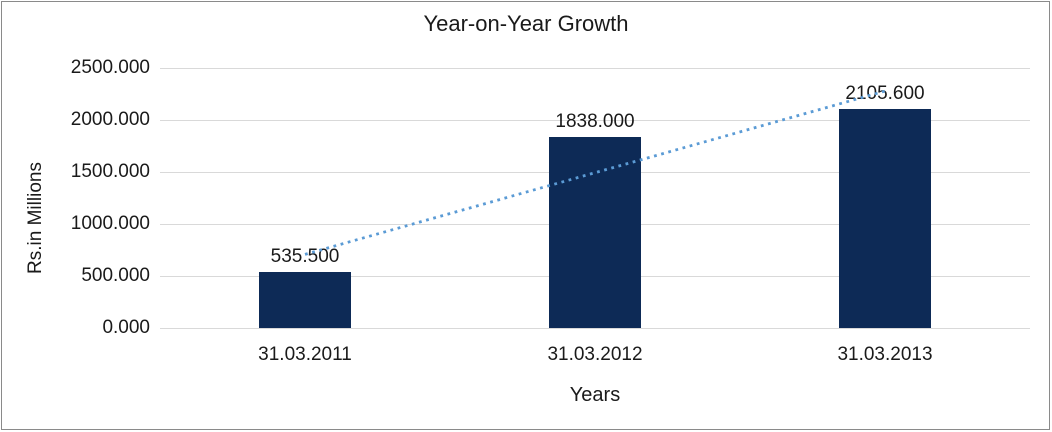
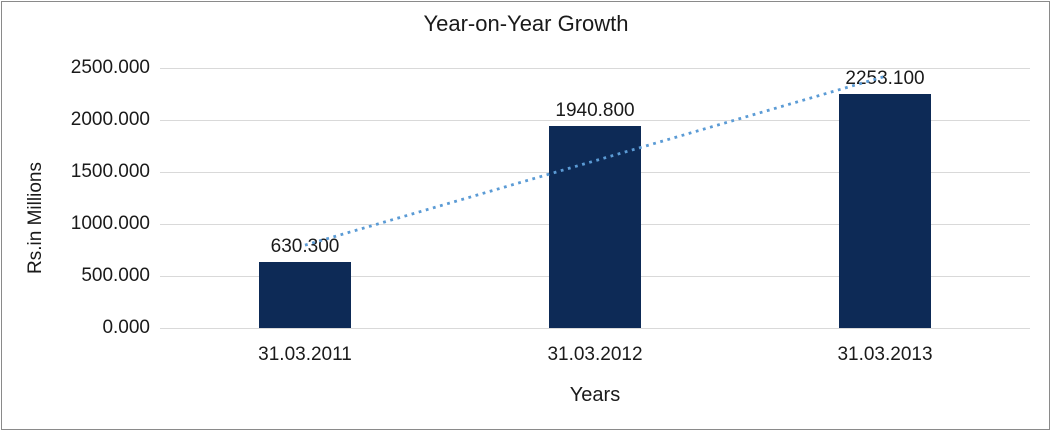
31.03.2011: 535.500 -> 630.300
31.03.2012: 1838.000 -> 1940.800
31.03.2013: 2105.600 -> 2253.100
